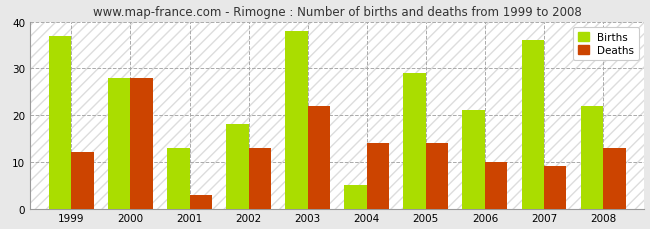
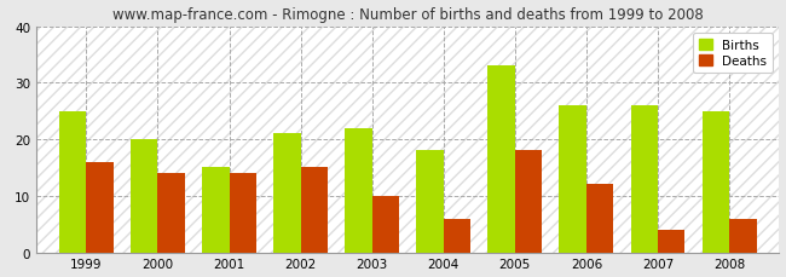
Births/1999: 37 -> 25
Deaths/1999: 12 -> 16
Births/2000: 28 -> 20
Deaths/2000: 28 -> 14
Births/2001: 13 -> 15
Deaths/2001: 3 -> 14
Births/2002: 18 -> 21
Deaths/2002: 13 -> 15
Births/2003: 38 -> 22
Deaths/2003: 22 -> 10
Births/2004: 5 -> 18
Deaths/2004: 14 -> 6
Births/2005: 29 -> 33
Deaths/2005: 14 -> 18
Births/2006: 21 -> 26
Deaths/2006: 10 -> 12
Births/2007: 36 -> 26
Deaths/2007: 9 -> 4
Births/2008: 22 -> 25
Deaths/2008: 13 -> 6
